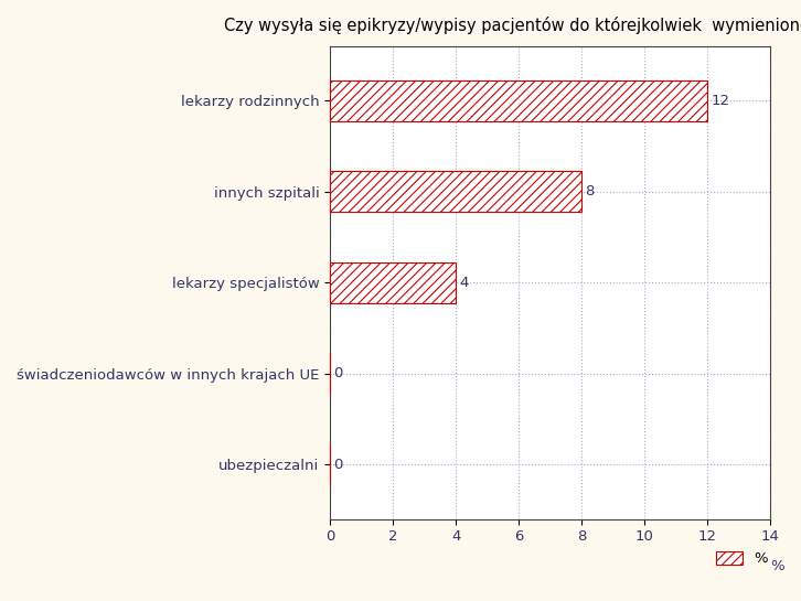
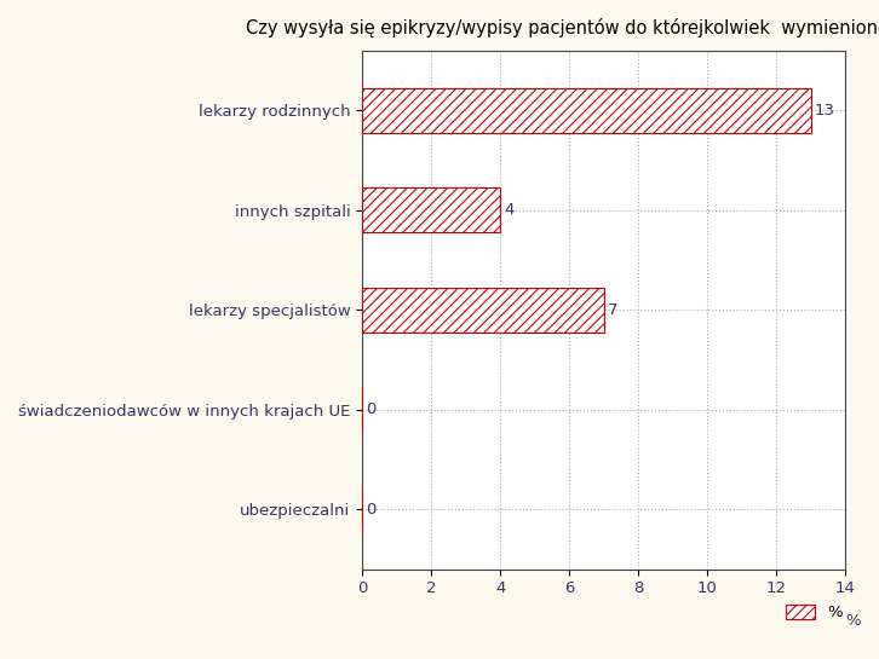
lekarzy rodzinnych: 12 -> 13
innych szpitali: 8 -> 4
lekarzy specjalistów: 4 -> 7
